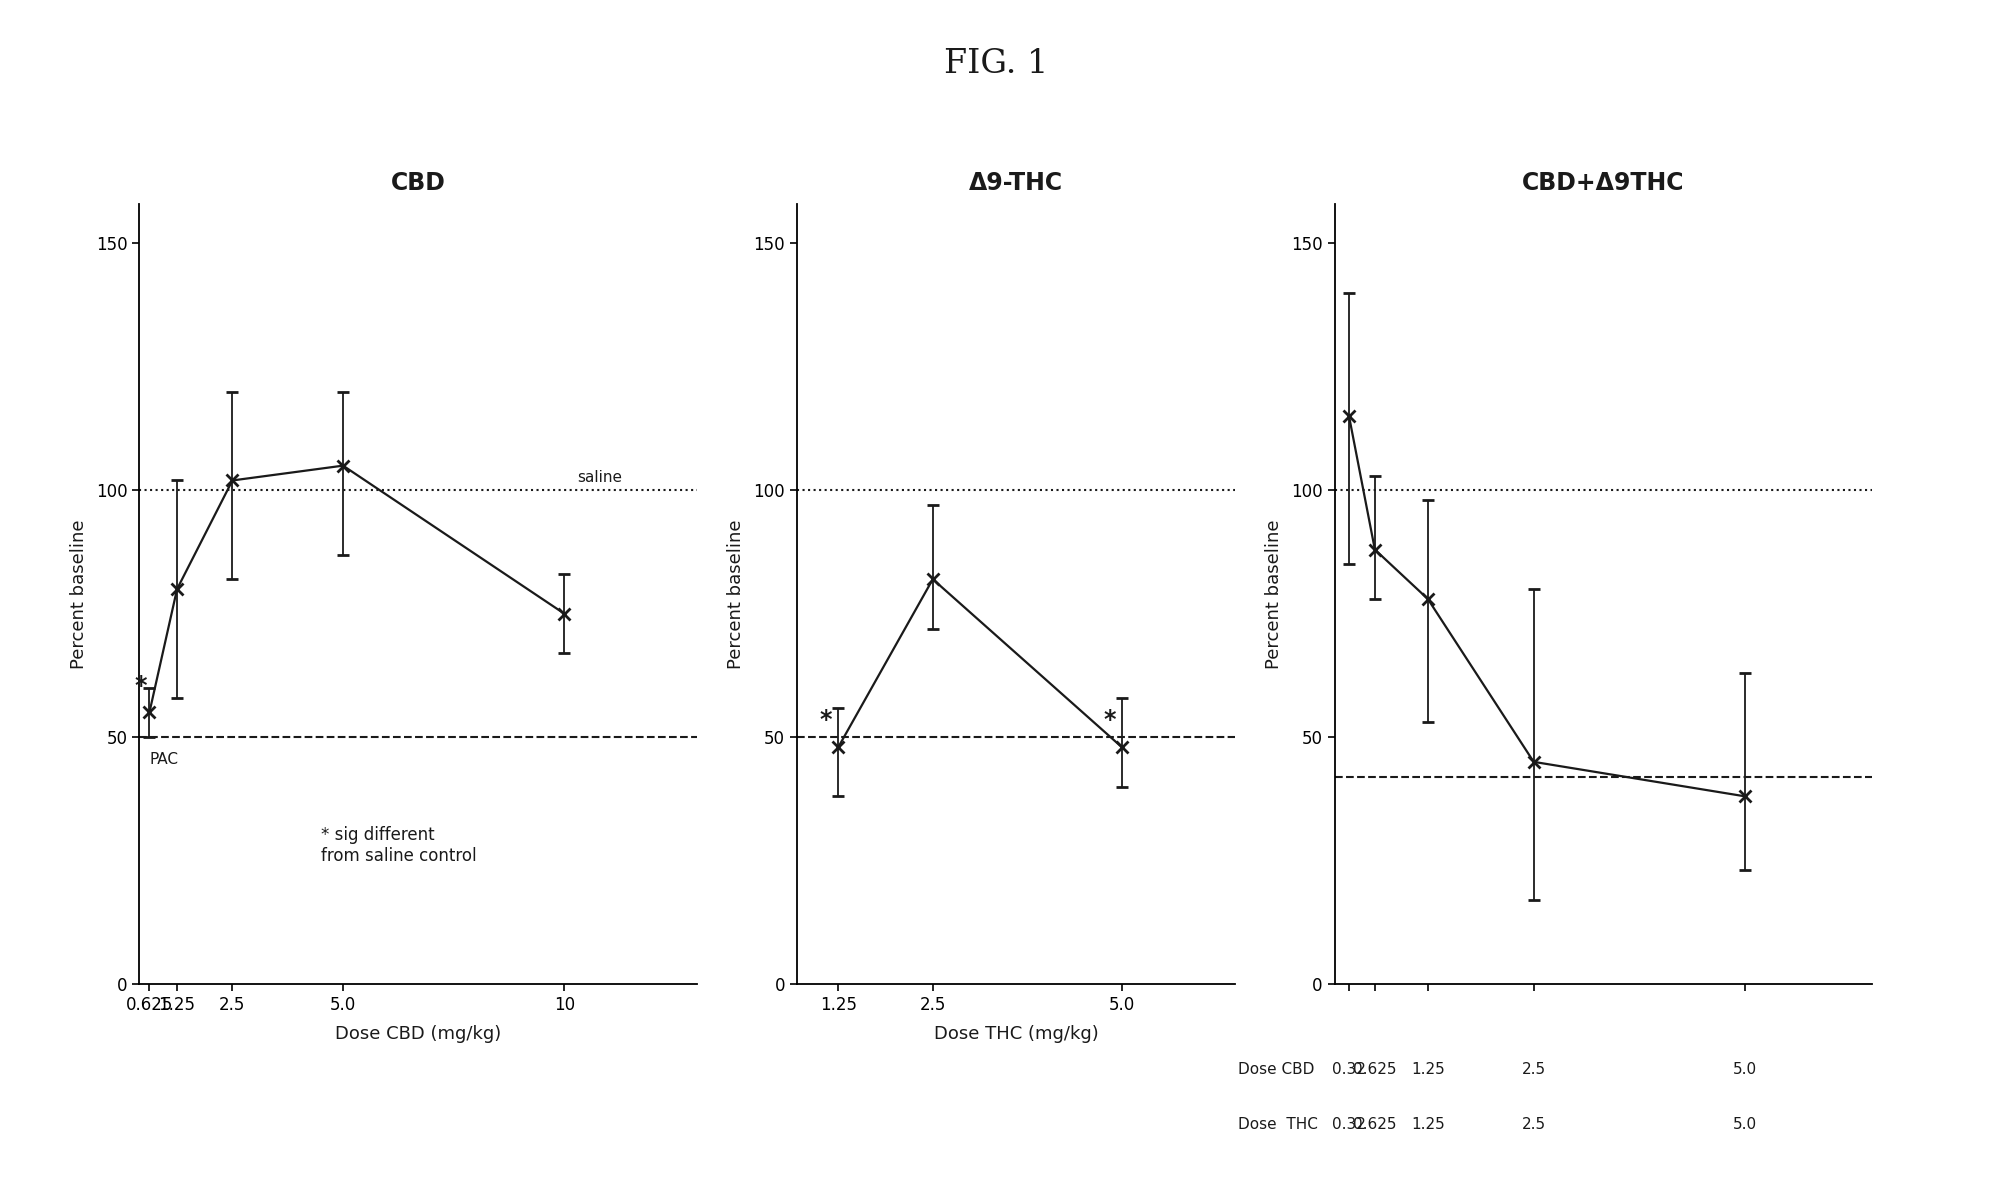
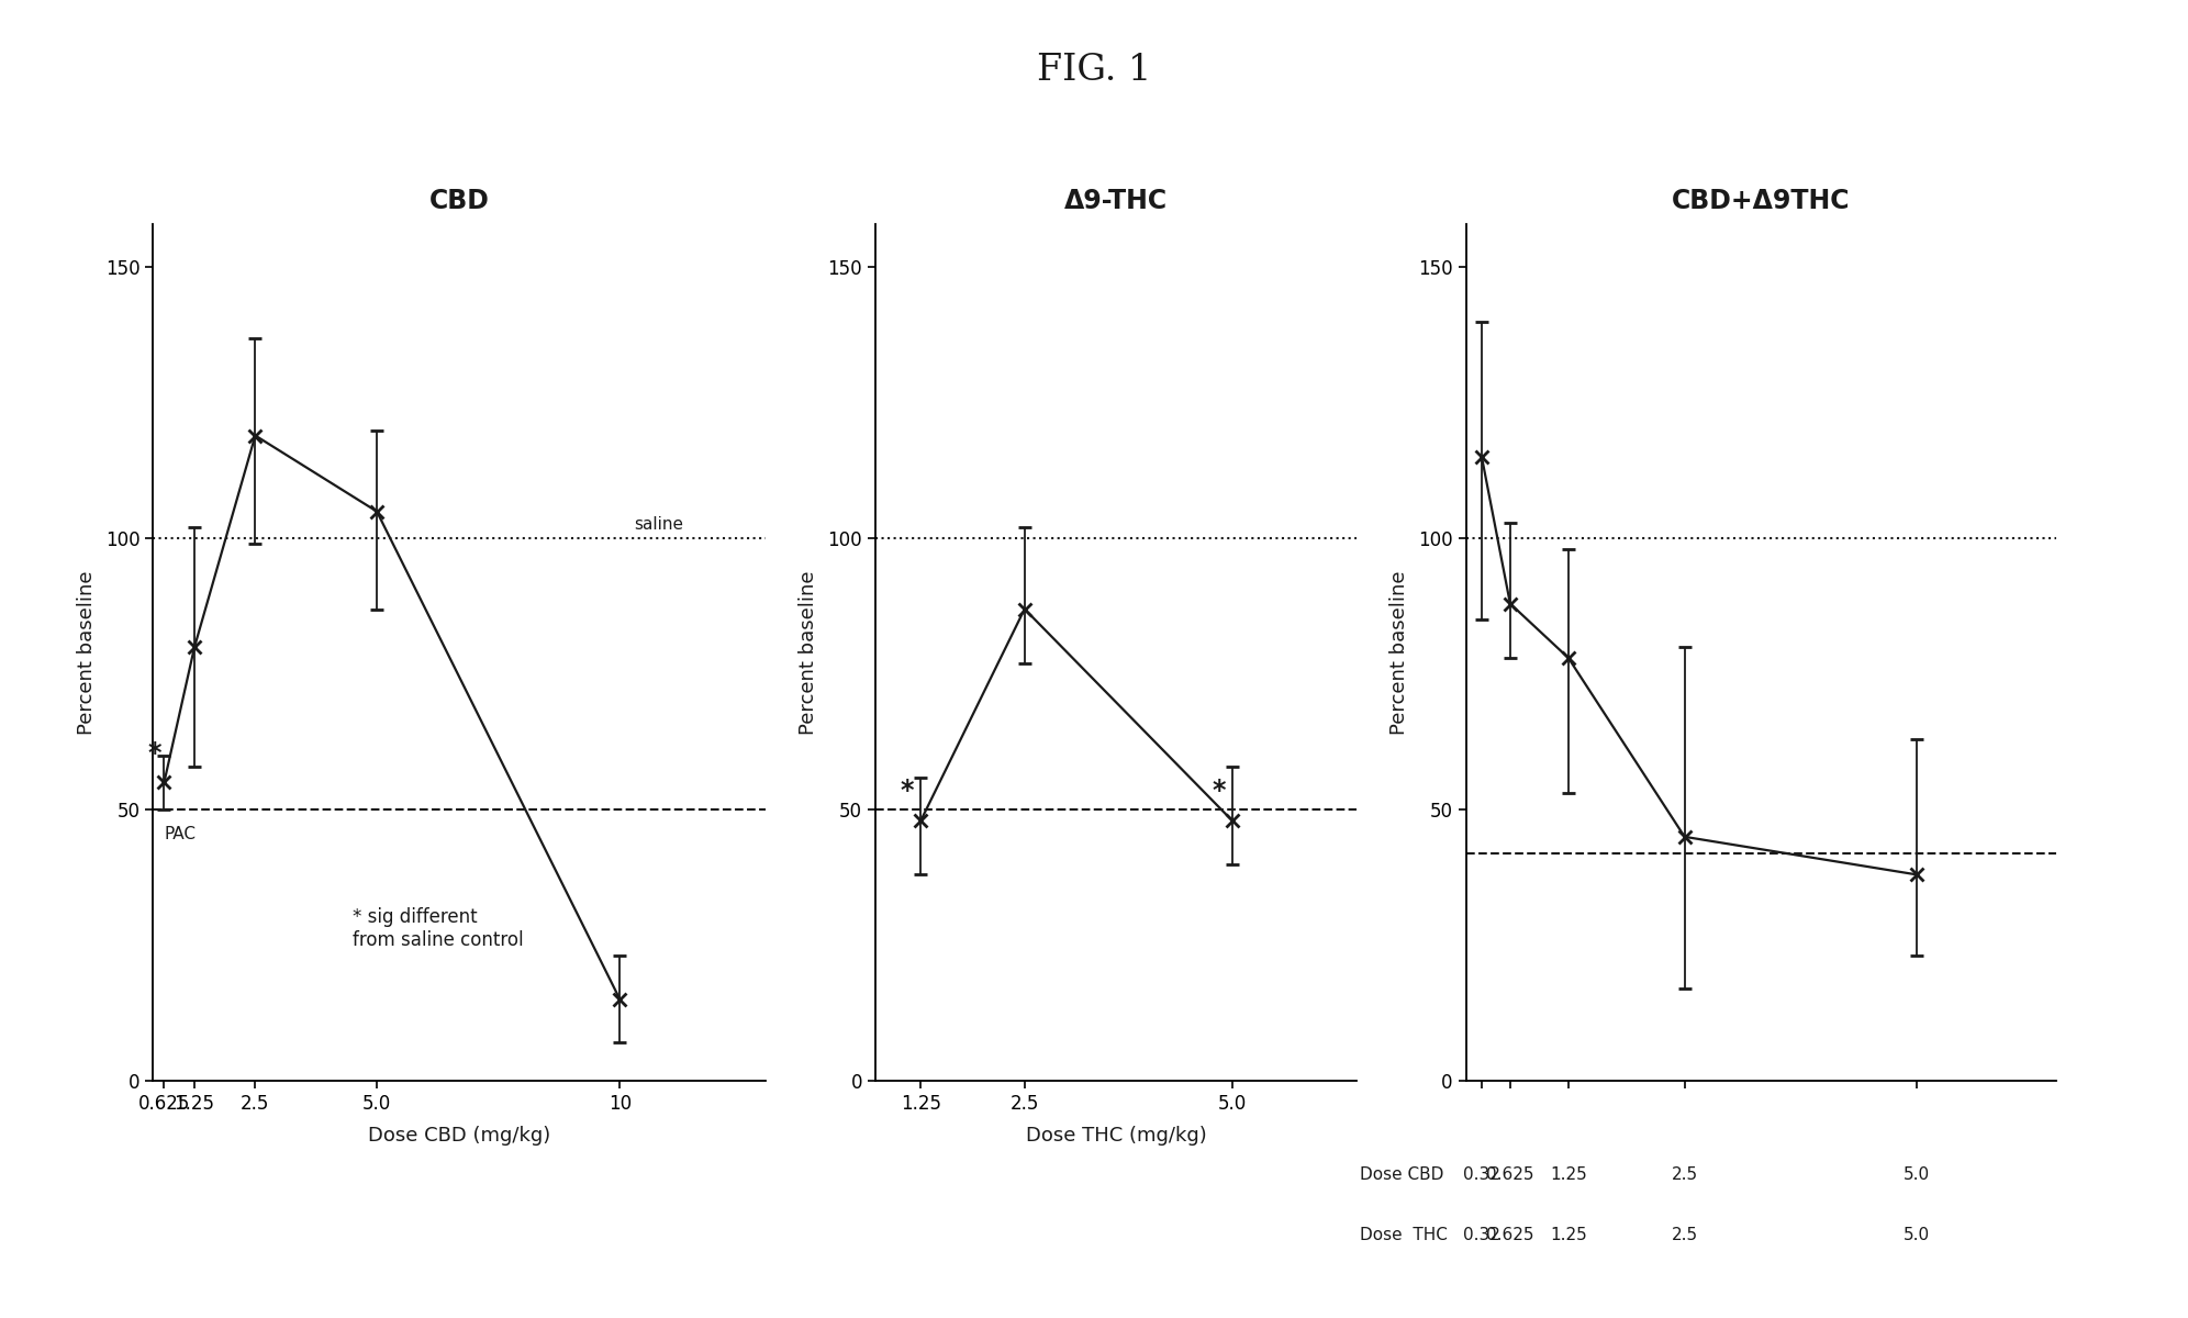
CBD/2.5: 102 -> 119
CBD/10: 75 -> 15
Δ9-THC/2.5: 82 -> 87
